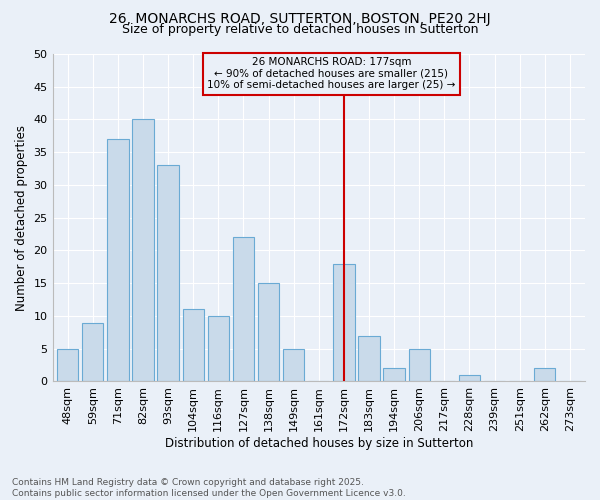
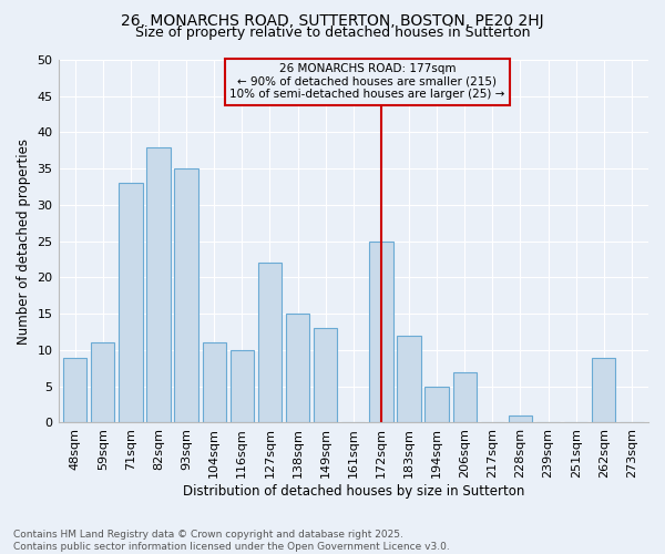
48sqm: 5 -> 9
59sqm: 9 -> 11
71sqm: 37 -> 33
82sqm: 40 -> 38
93sqm: 33 -> 35
149sqm: 5 -> 13
172sqm: 18 -> 25
183sqm: 7 -> 12
194sqm: 2 -> 5
206sqm: 5 -> 7
262sqm: 2 -> 9
